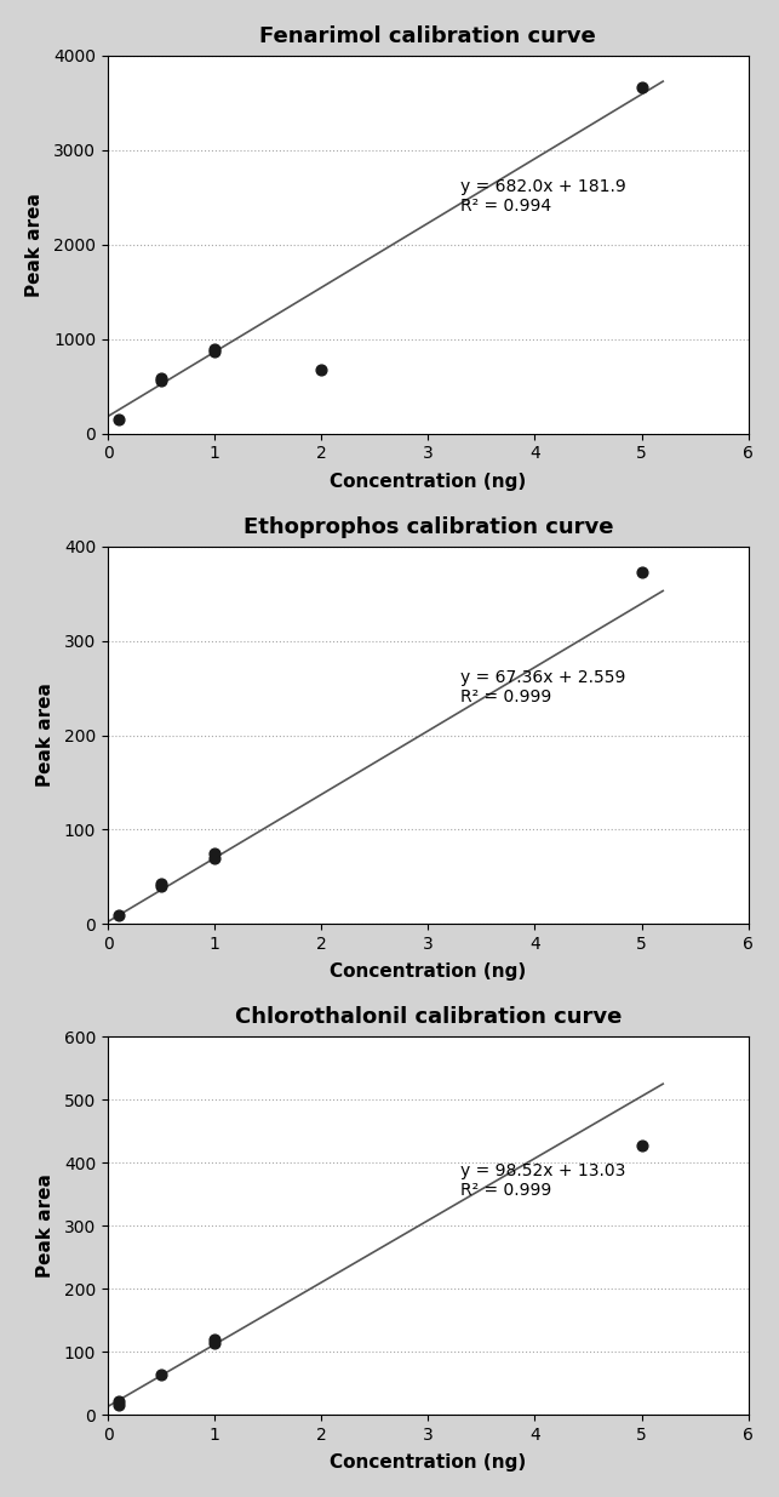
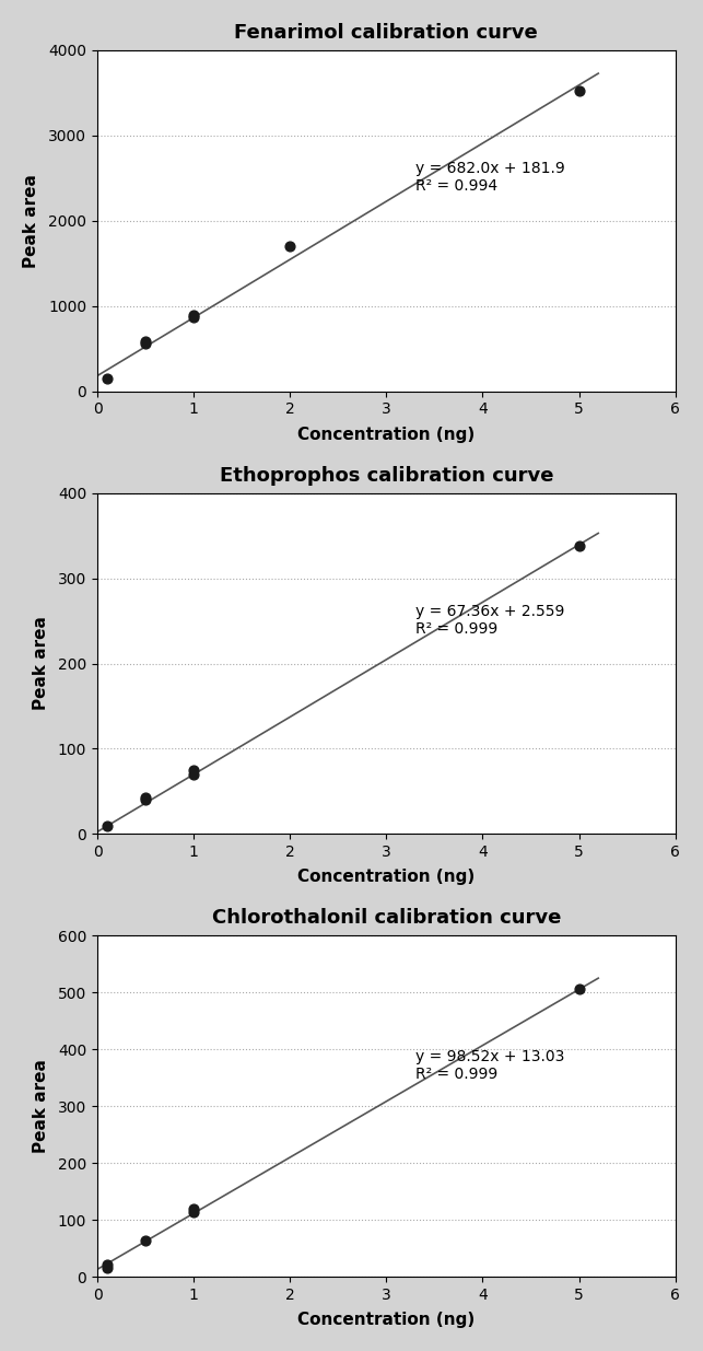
Fenarimol calibration curve/2: 680 -> 1700
Fenarimol calibration curve/5: 3660 -> 3520
Ethoprophos calibration curve/5: 372 -> 338
Chlorothalonil calibration curve/5: 428 -> 506
